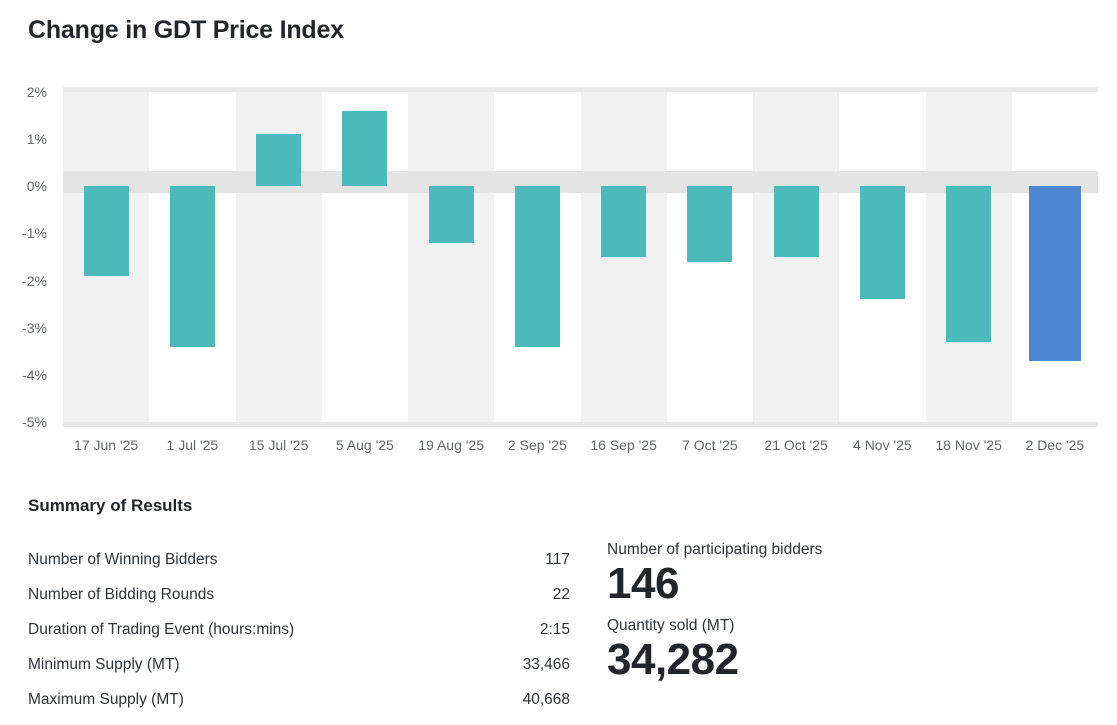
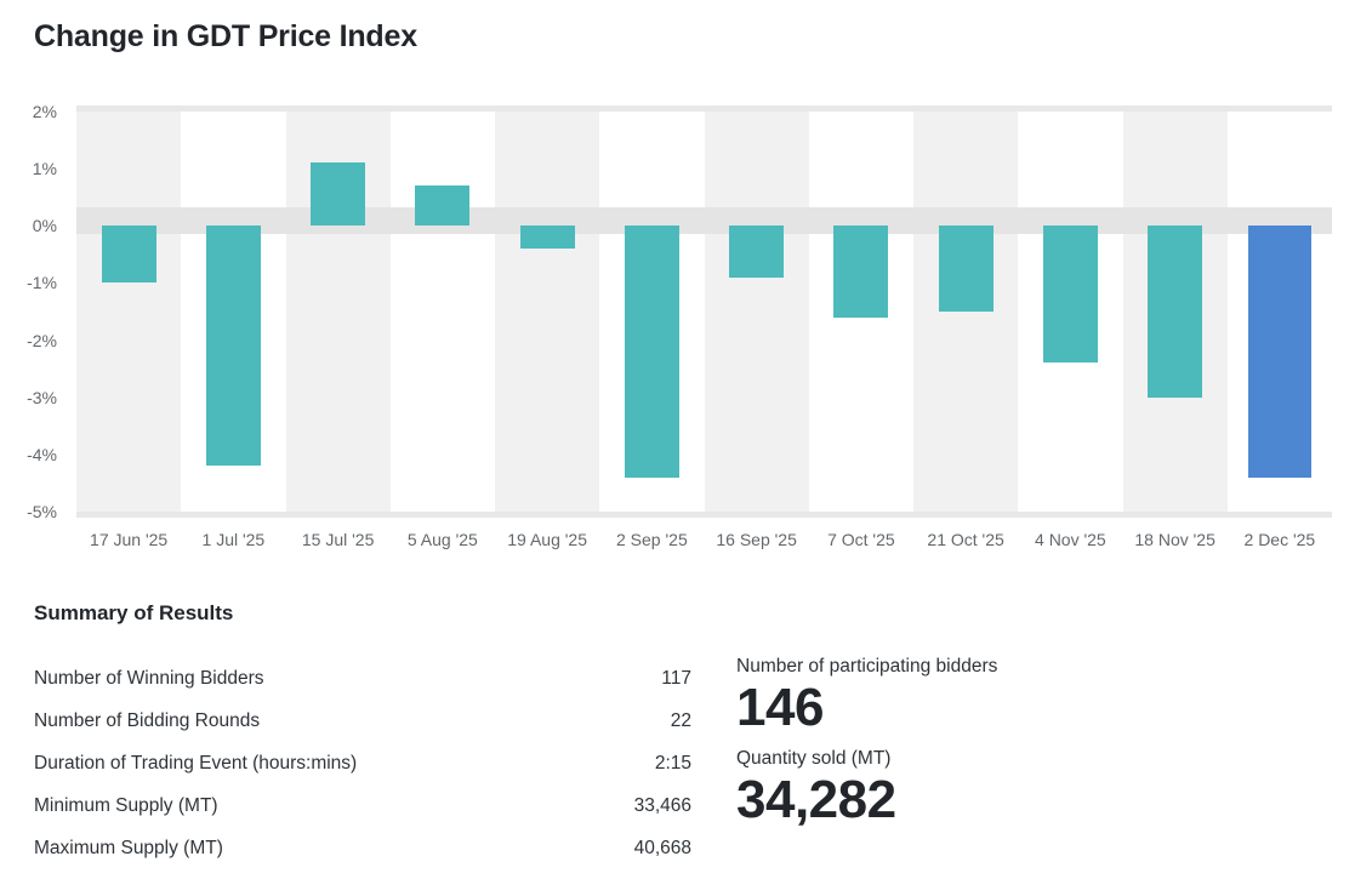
17 Jun '25: -1.9% -> -1.0%
1 Jul '25: -3.4% -> -4.2%
5 Aug '25: 1.6% -> 0.7%
19 Aug '25: -1.2% -> -0.4%
2 Sep '25: -3.4% -> -4.4%
16 Sep '25: -1.5% -> -0.9%
18 Nov '25: -3.3% -> -3.0%
2 Dec '25: -3.7% -> -4.4%
